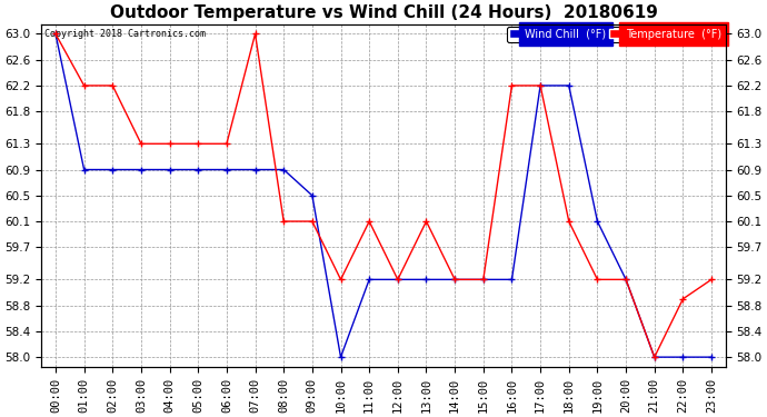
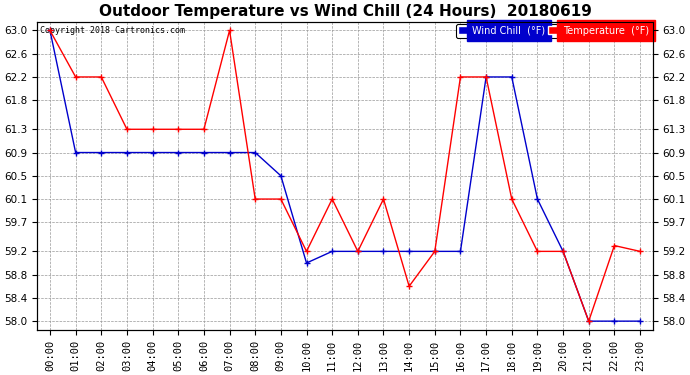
Wind Chill (°F)/10:00: 58.0 -> 59.0
Temperature (°F)/14:00: 59.2 -> 58.6
Temperature (°F)/22:00: 58.9 -> 59.3
